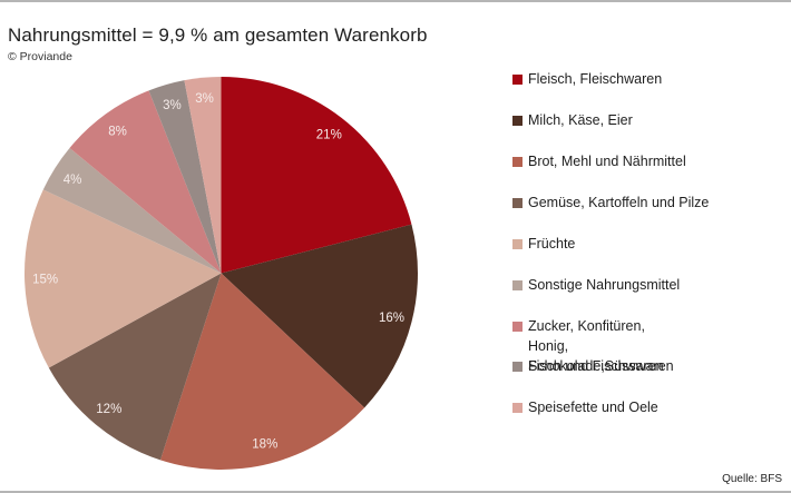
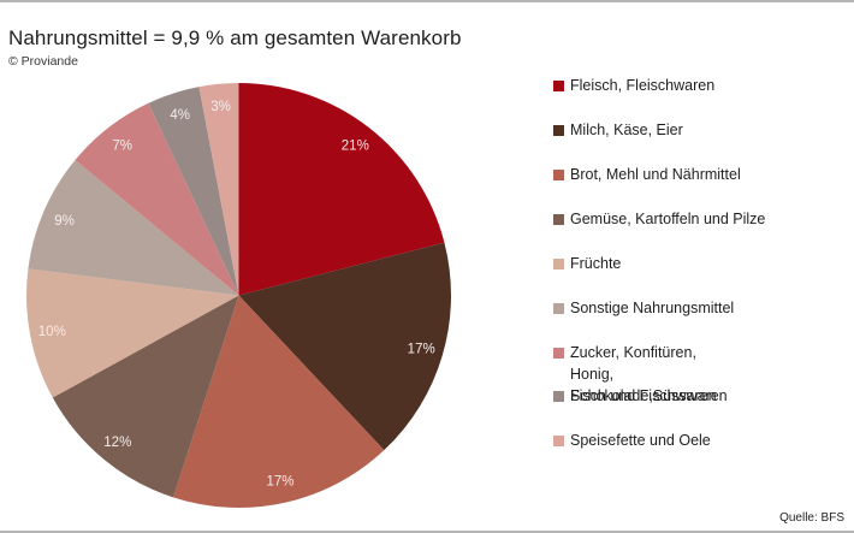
Milch, Käse, Eier: 16% -> 17%
Brot, Mehl und Nährmittel: 18% -> 17%
Früchte: 15% -> 10%
Sonstige Nahrungsmittel: 4% -> 9%
Zucker, Konfitüren, Honig, Schokolade,Süsswaren: 8% -> 7%
Fisch und Fischwaren: 3% -> 4%
